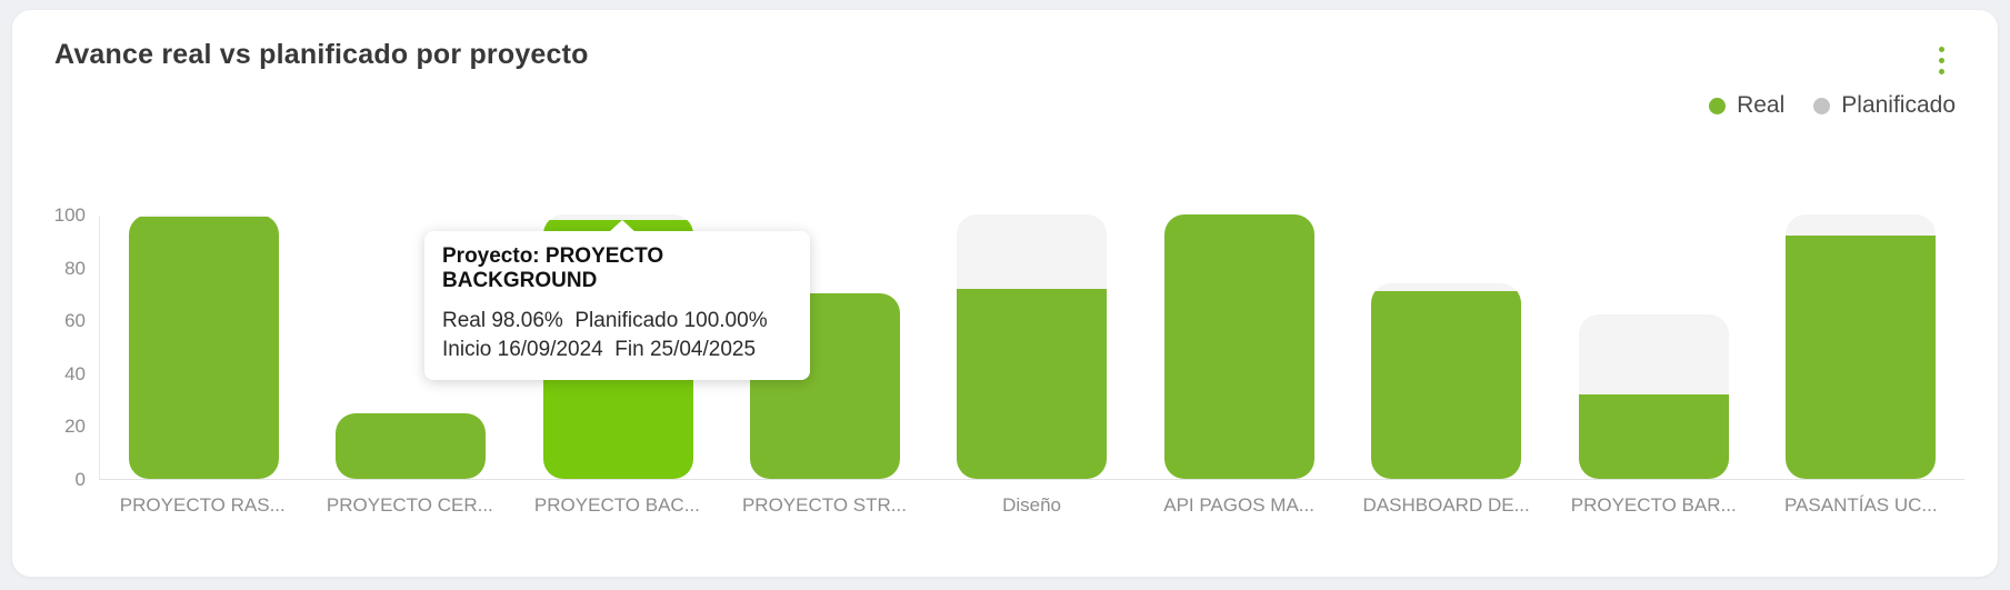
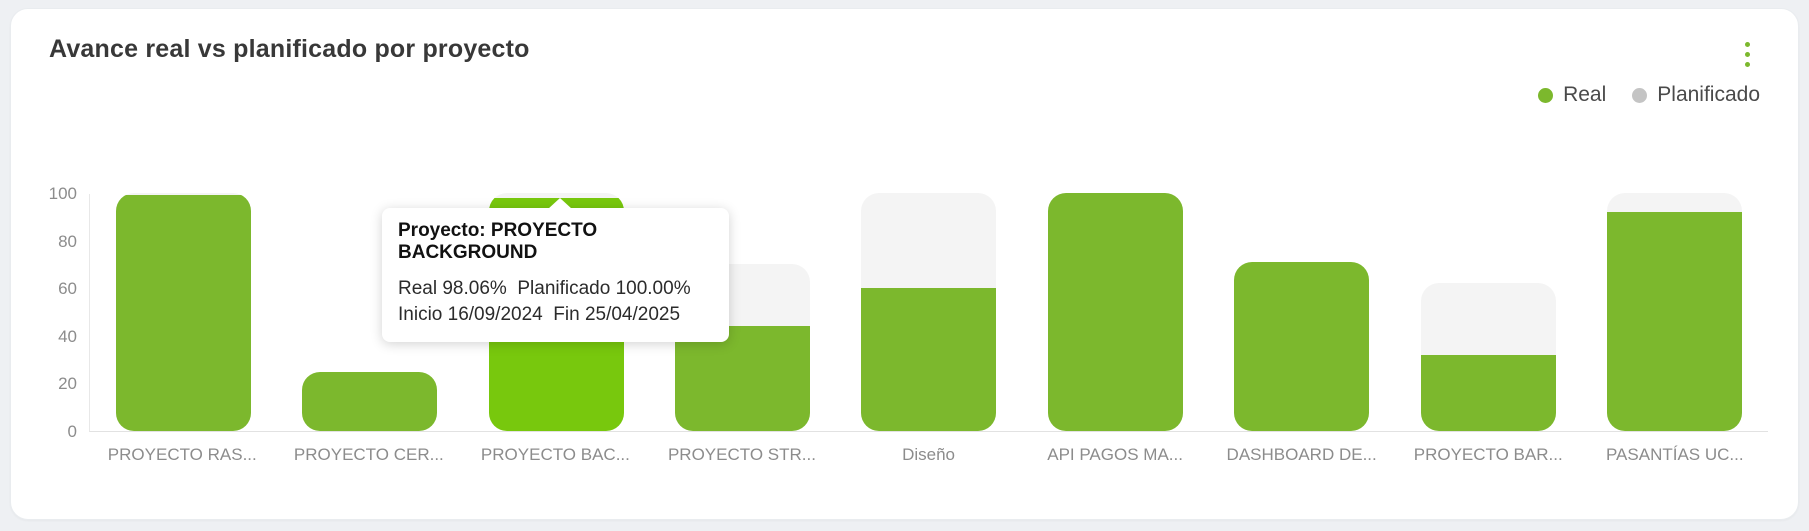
Real/PROYECTO STR...: 70 -> 44
Real/Diseño: 72 -> 60
Planificado/DASHBOARD DE...: 74 -> 71
